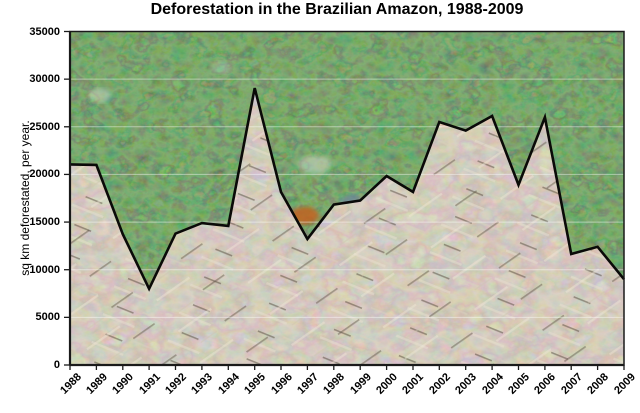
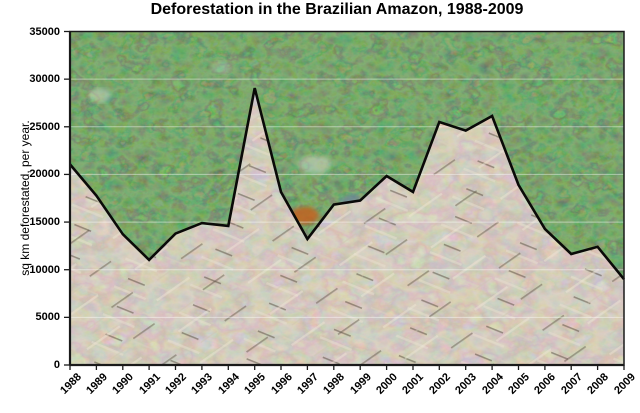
1989: 21000 -> 18000
1991: 8000 -> 11000
2006: 26000 -> 14000
